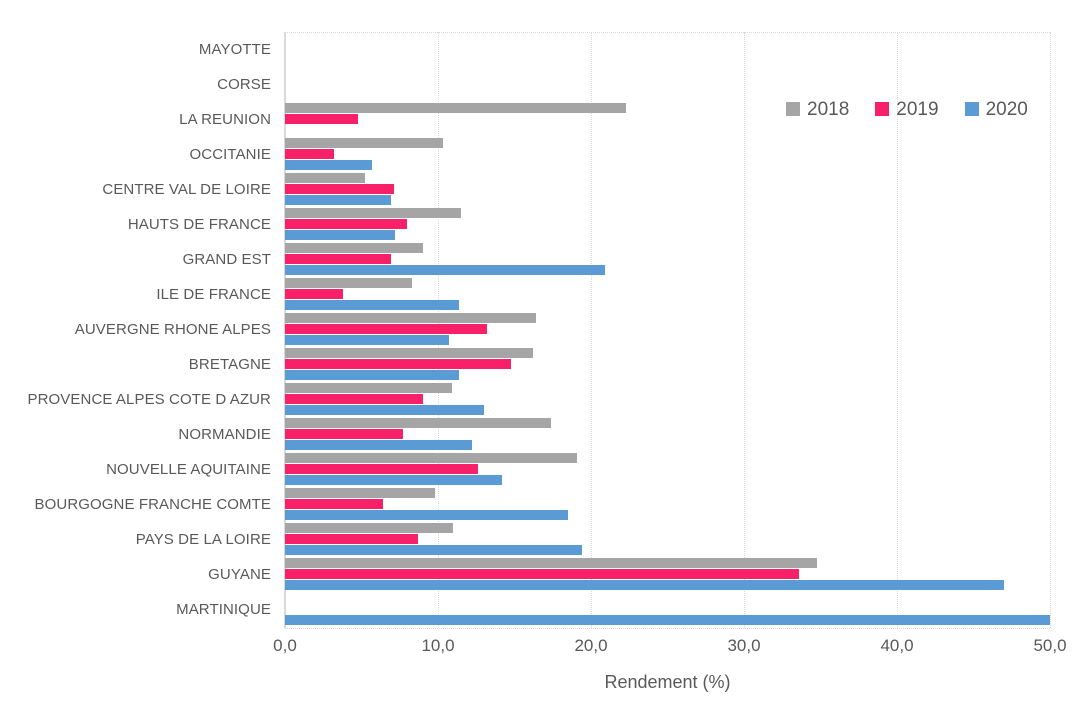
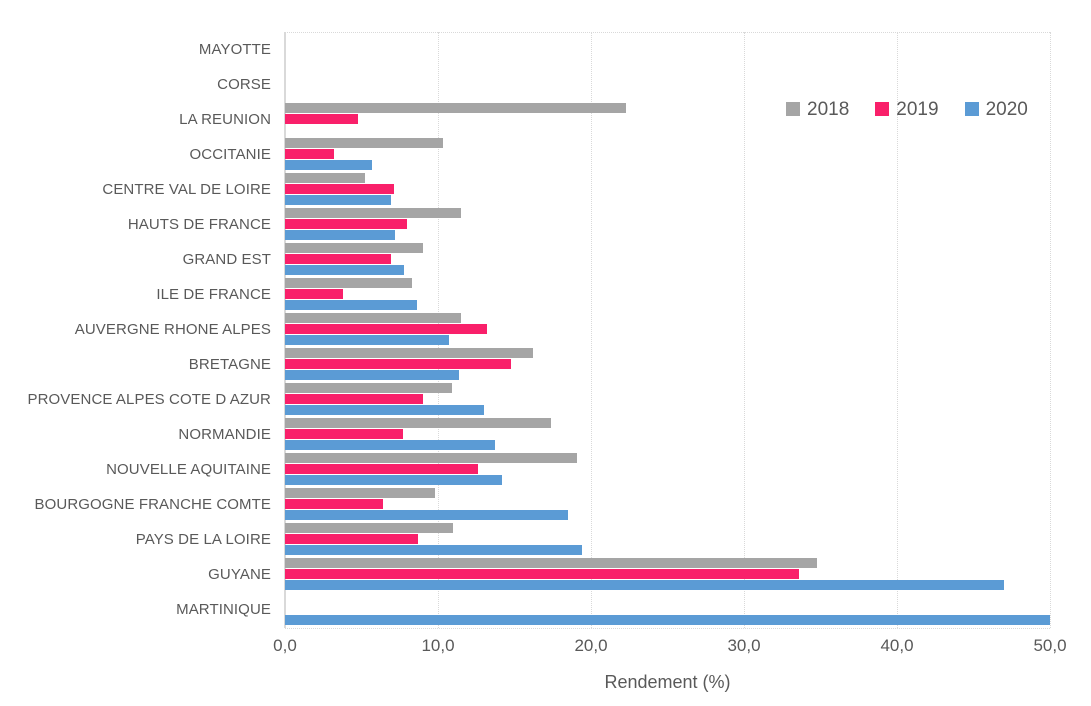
2020/GRAND EST: 20,9 -> 7,8
2020/ILE DE FRANCE: 11,4 -> 8,6
2018/AUVERGNE RHONE ALPES: 16,4 -> 11,5
2020/NORMANDIE: 12,2 -> 13,7
